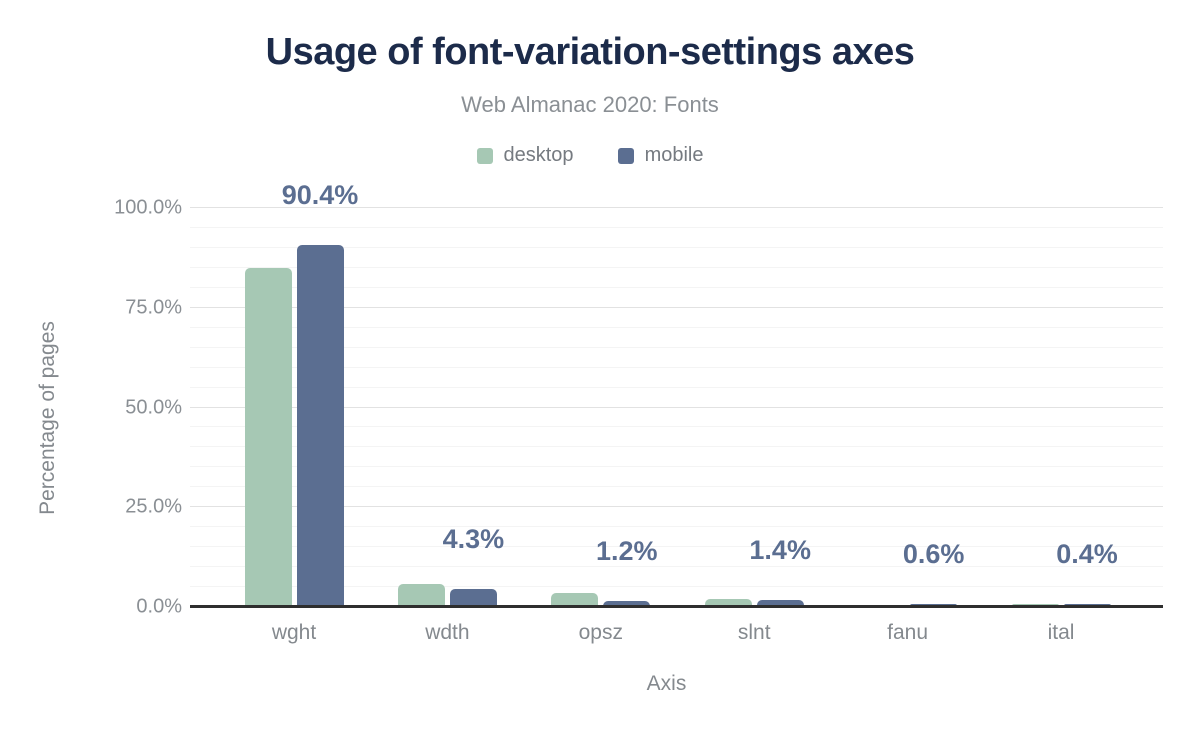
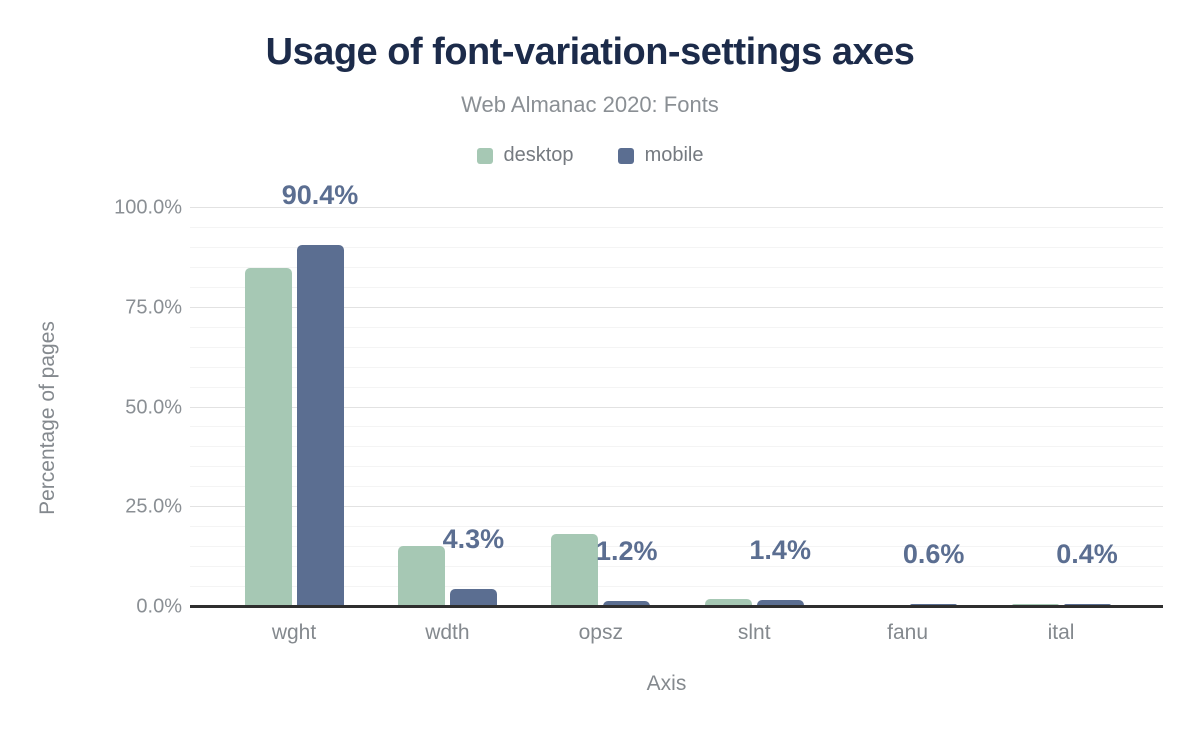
desktop/wdth: 5% -> 15%
desktop/opsz: 3% -> 18%
